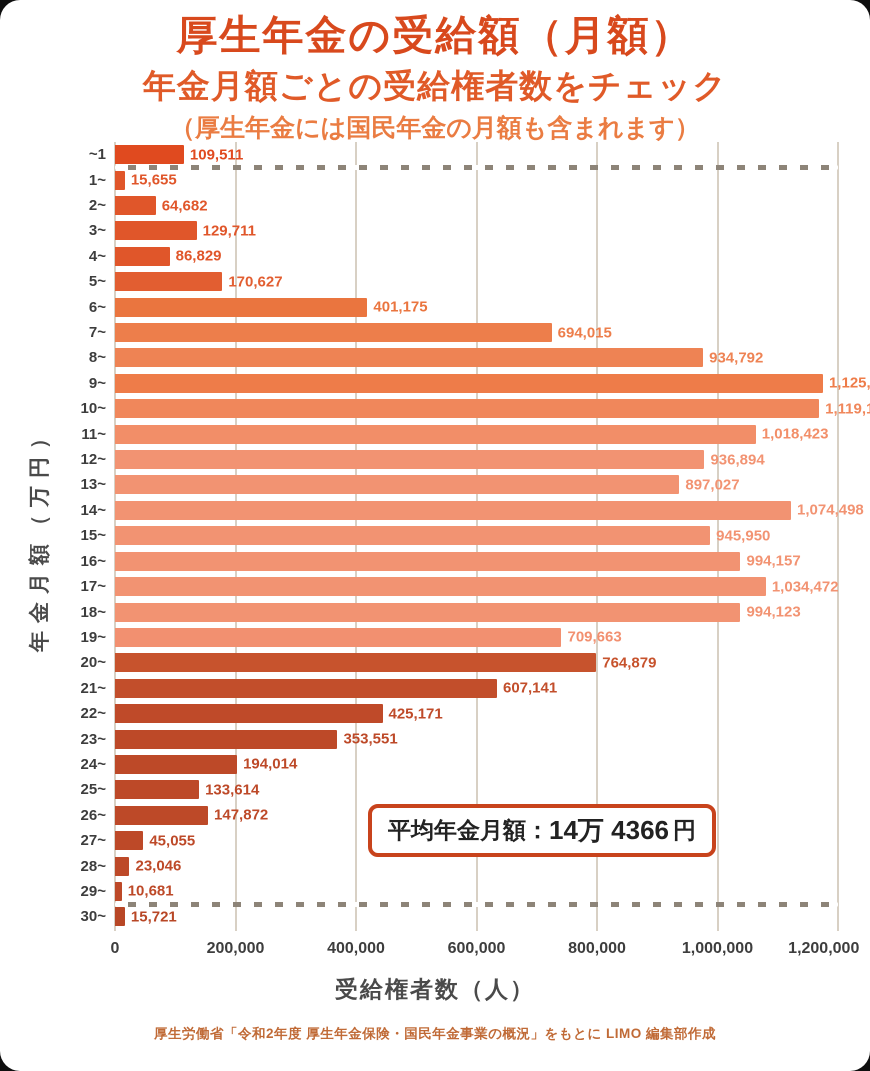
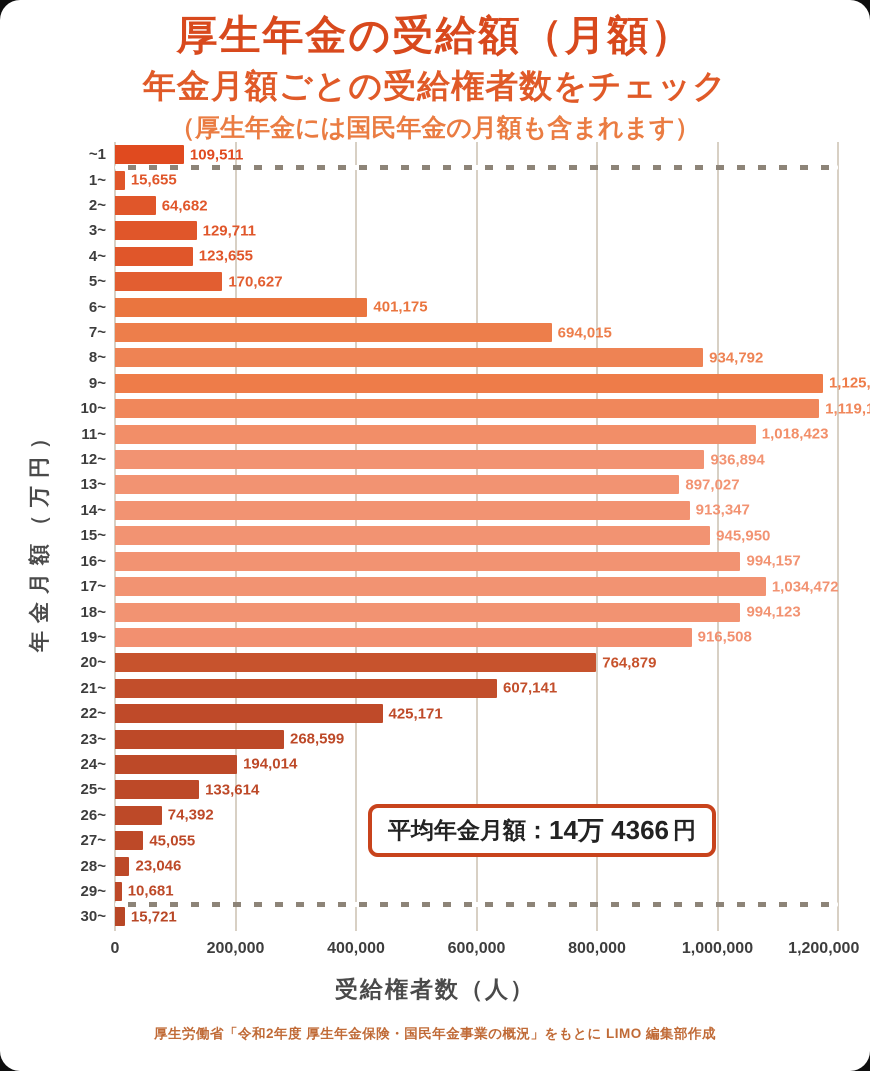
4~: 86,829 -> 123,655
14~: 1,074,498 -> 913,347
19~: 709,663 -> 916,508
23~: 353,551 -> 268,599
26~: 147,872 -> 74,392
